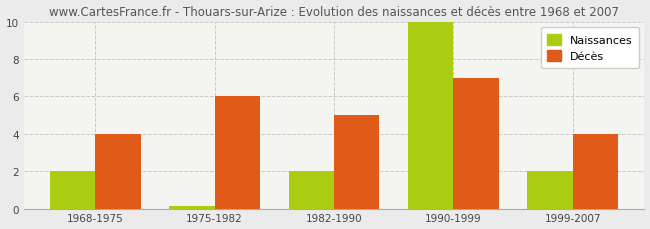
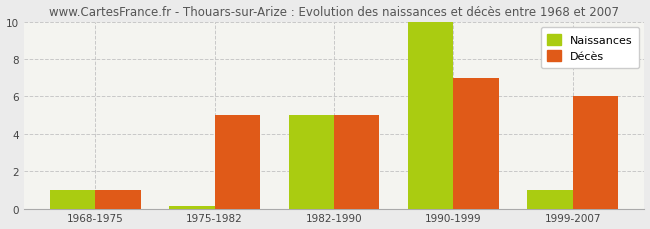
Naissances/1968-1975: 2.0 -> 1.0
Décès/1968-1975: 4 -> 1
Décès/1975-1982: 6 -> 5
Naissances/1982-1990: 2.0 -> 5.0
Naissances/1999-2007: 2.0 -> 1.0
Décès/1999-2007: 4 -> 6
